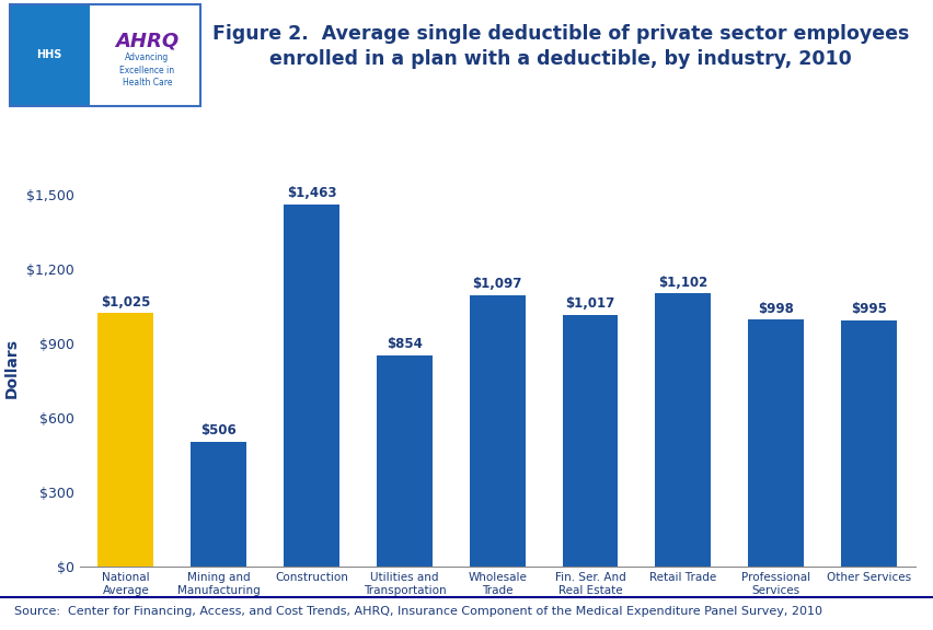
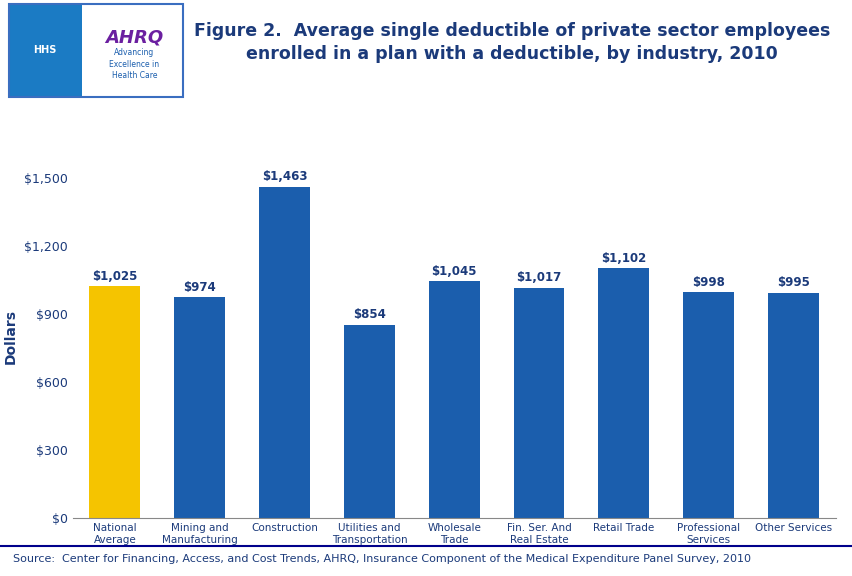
Mining and Manufacturing: $506 -> $974
Wholesale Trade: $1,097 -> $1,045
